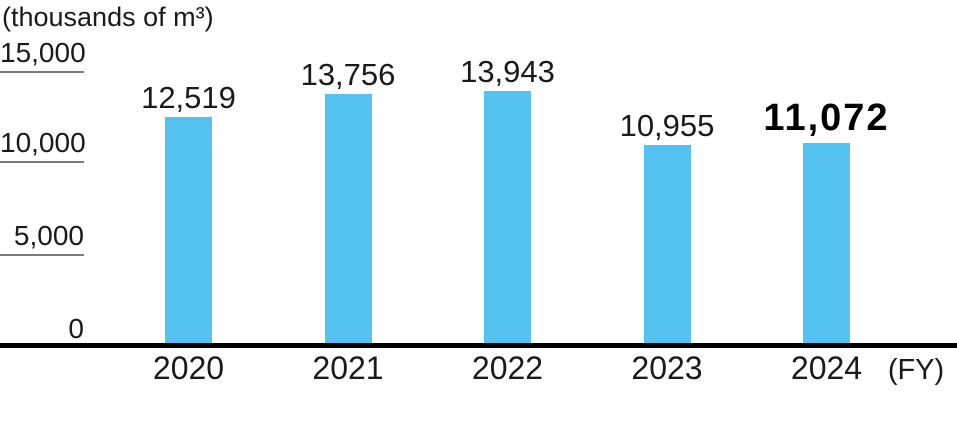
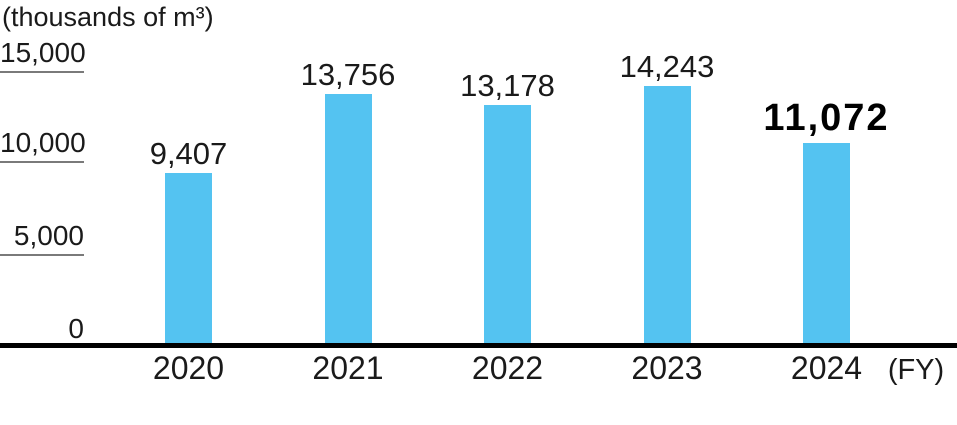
2020: 12,519 -> 9,407
2022: 13,943 -> 13,178
2023: 10,955 -> 14,243
